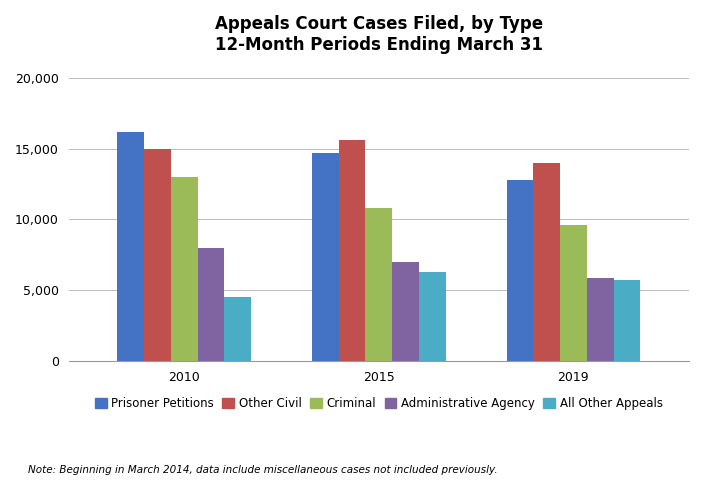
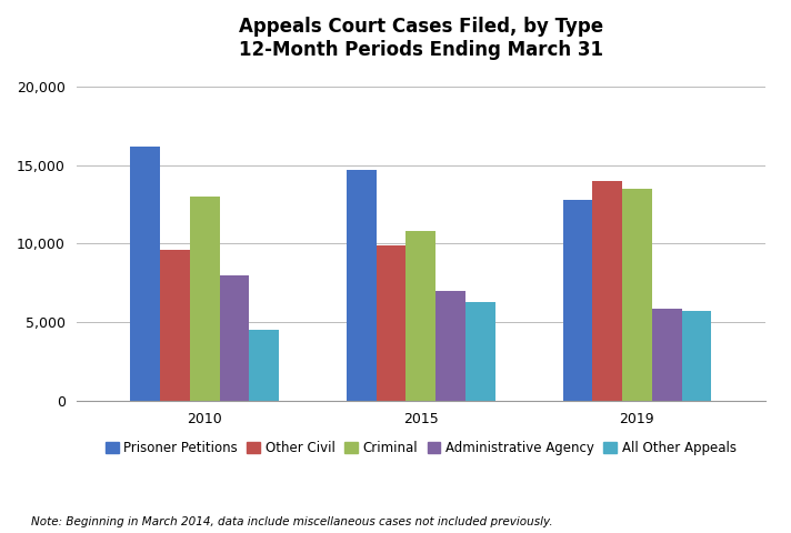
Other Civil/2010: 15,000 -> 9,600
Other Civil/2015: 15,600 -> 9,900
Criminal/2019: 9,600 -> 13,500
